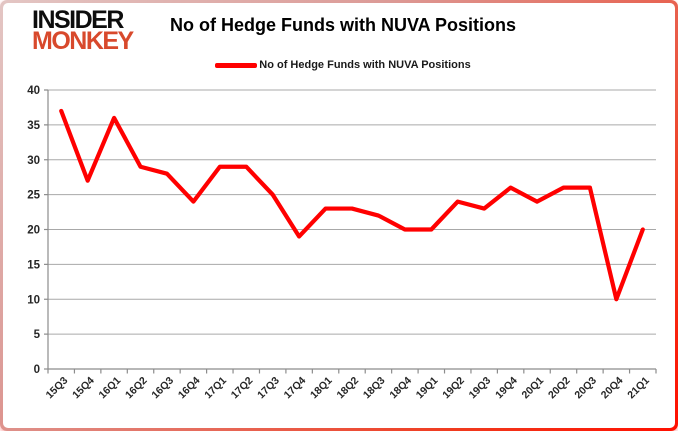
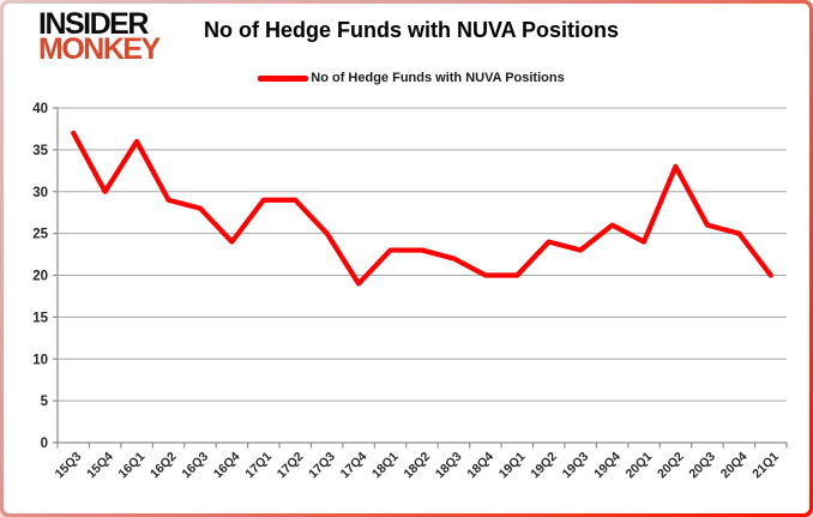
15Q4: 27 -> 30
20Q2: 26 -> 33
20Q4: 10 -> 25
